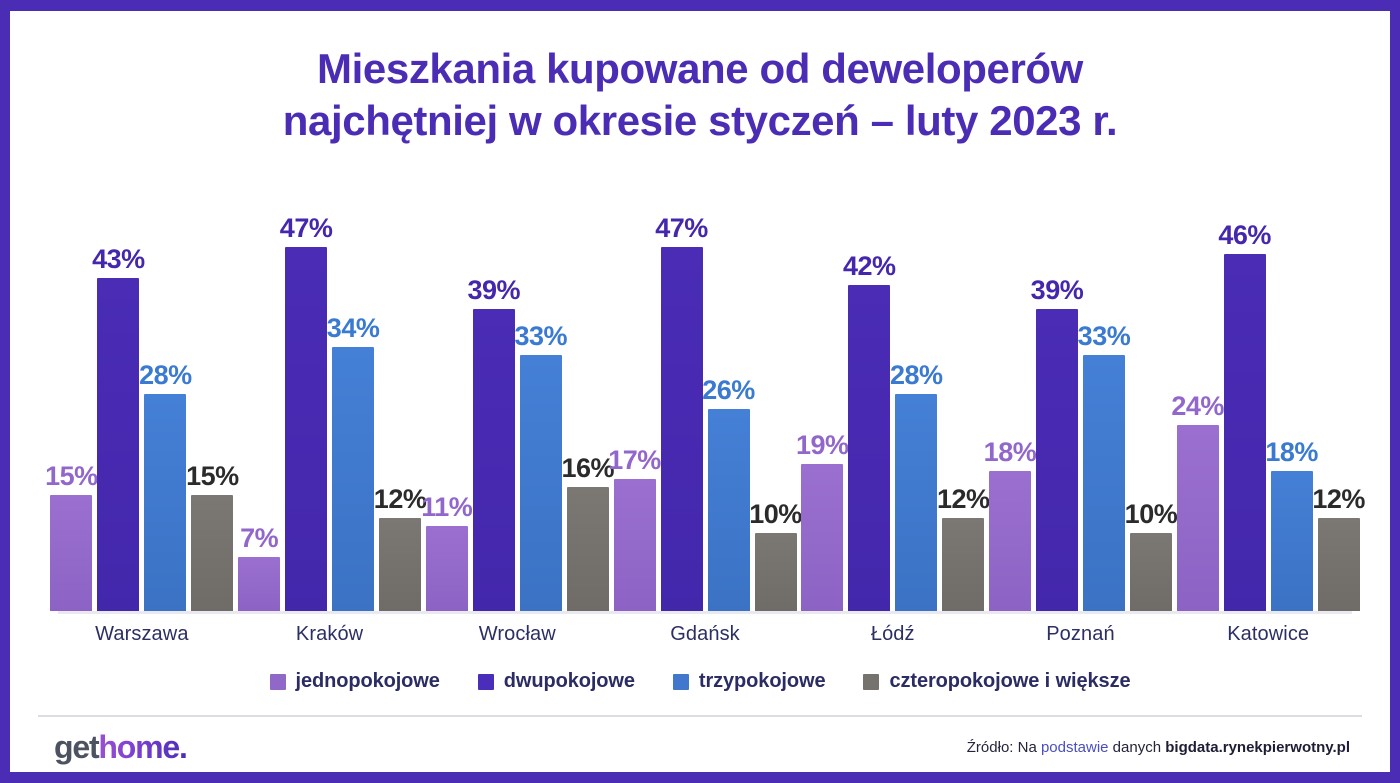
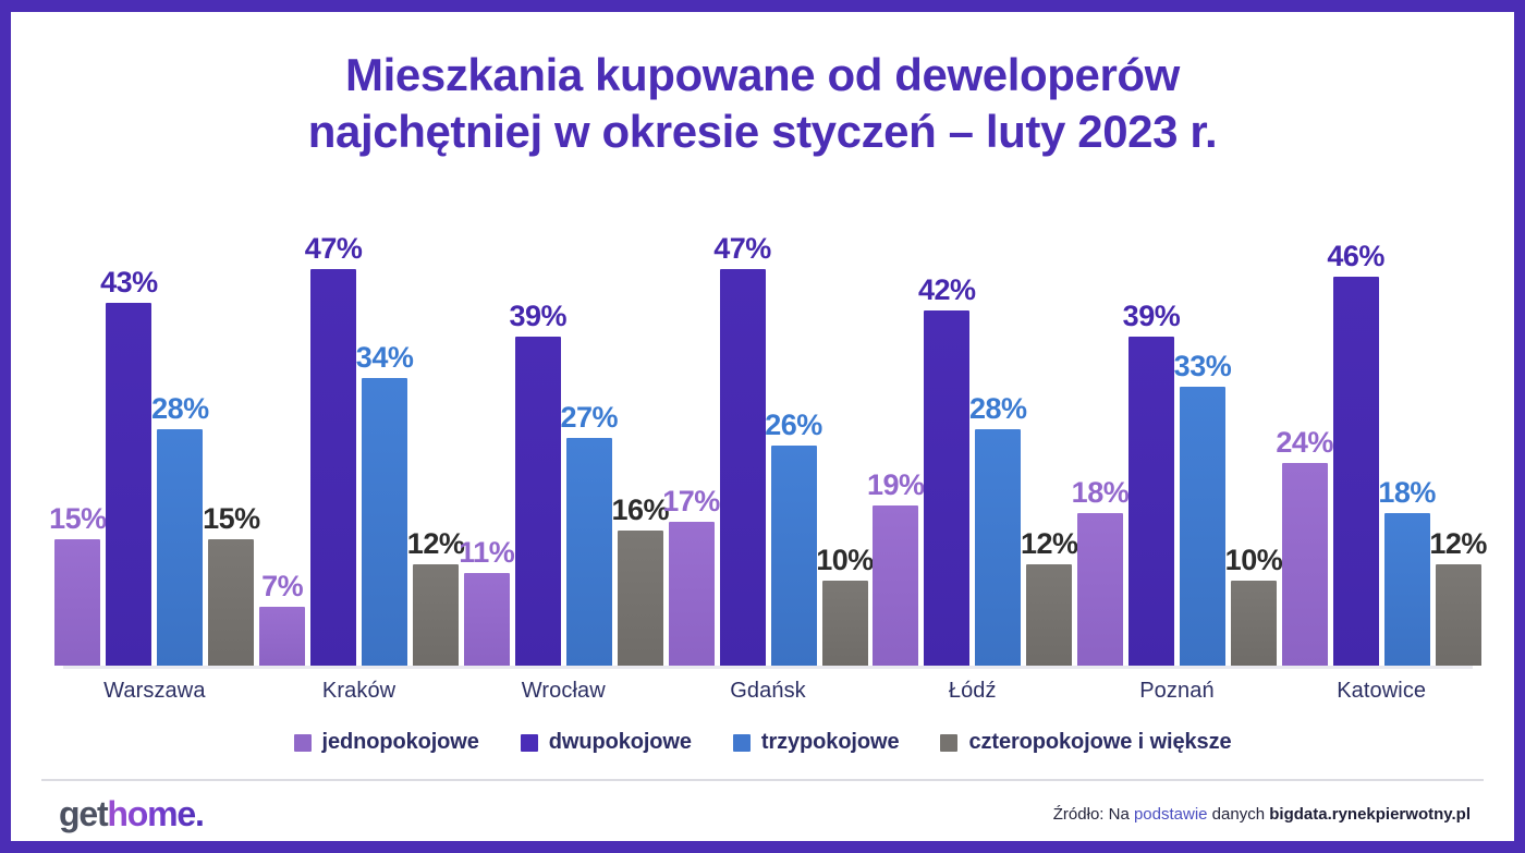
trzypokojowe/Wrocław: 33% -> 27%
